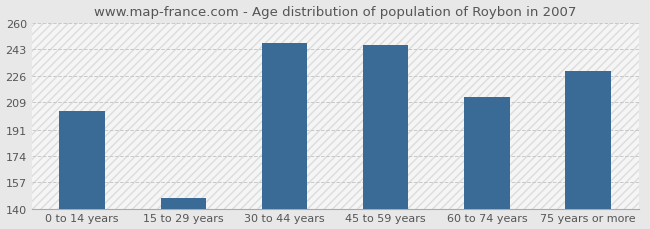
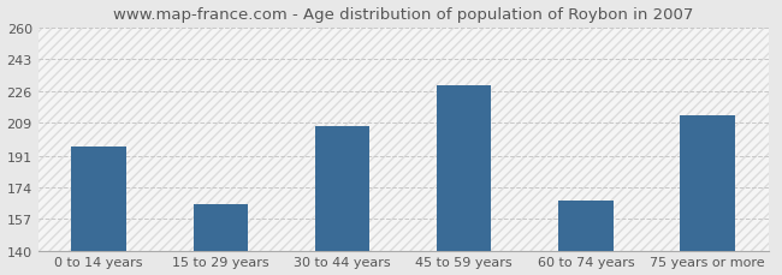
0 to 14 years: 203 -> 196
15 to 29 years: 147 -> 165
30 to 44 years: 247 -> 207
45 to 59 years: 246 -> 229
60 to 74 years: 212 -> 167
75 years or more: 229 -> 213
